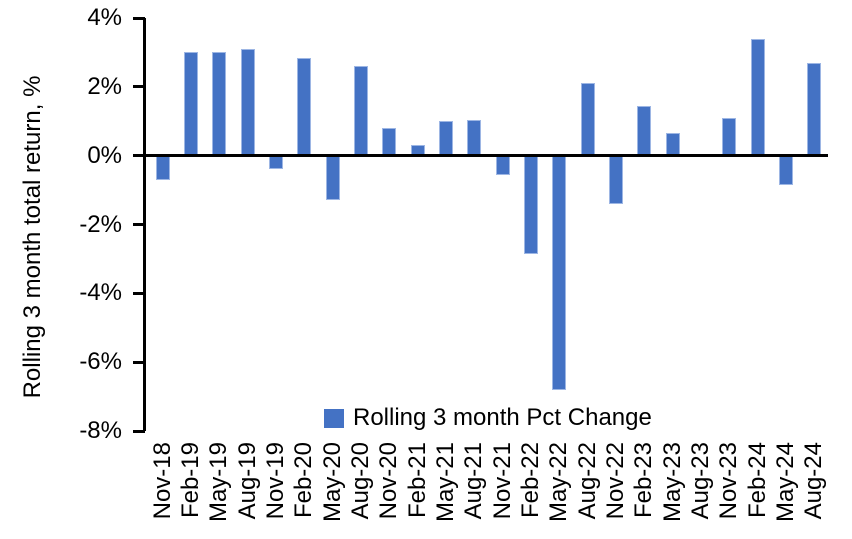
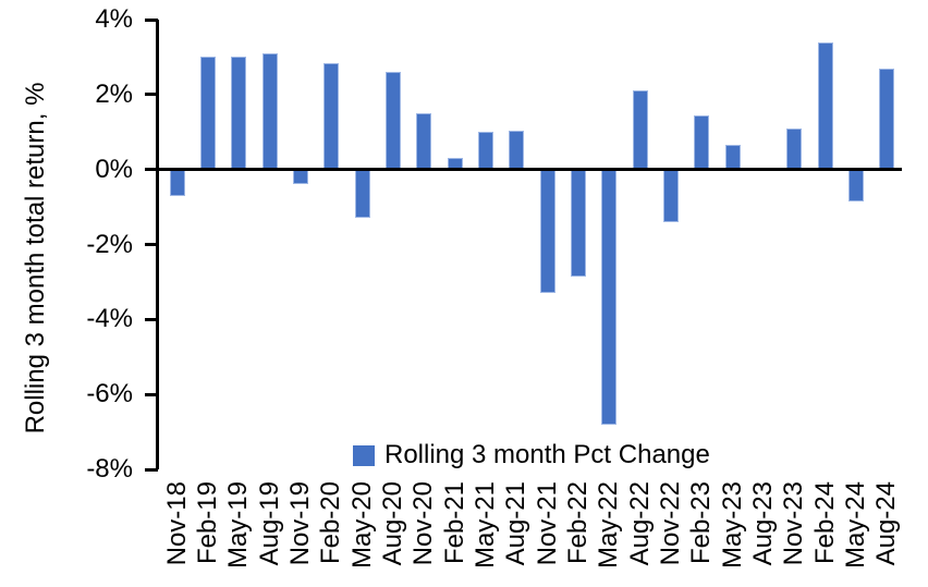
Nov-20: 0.8% -> 1.5%
Nov-21: -0.6% -> -3.3%
